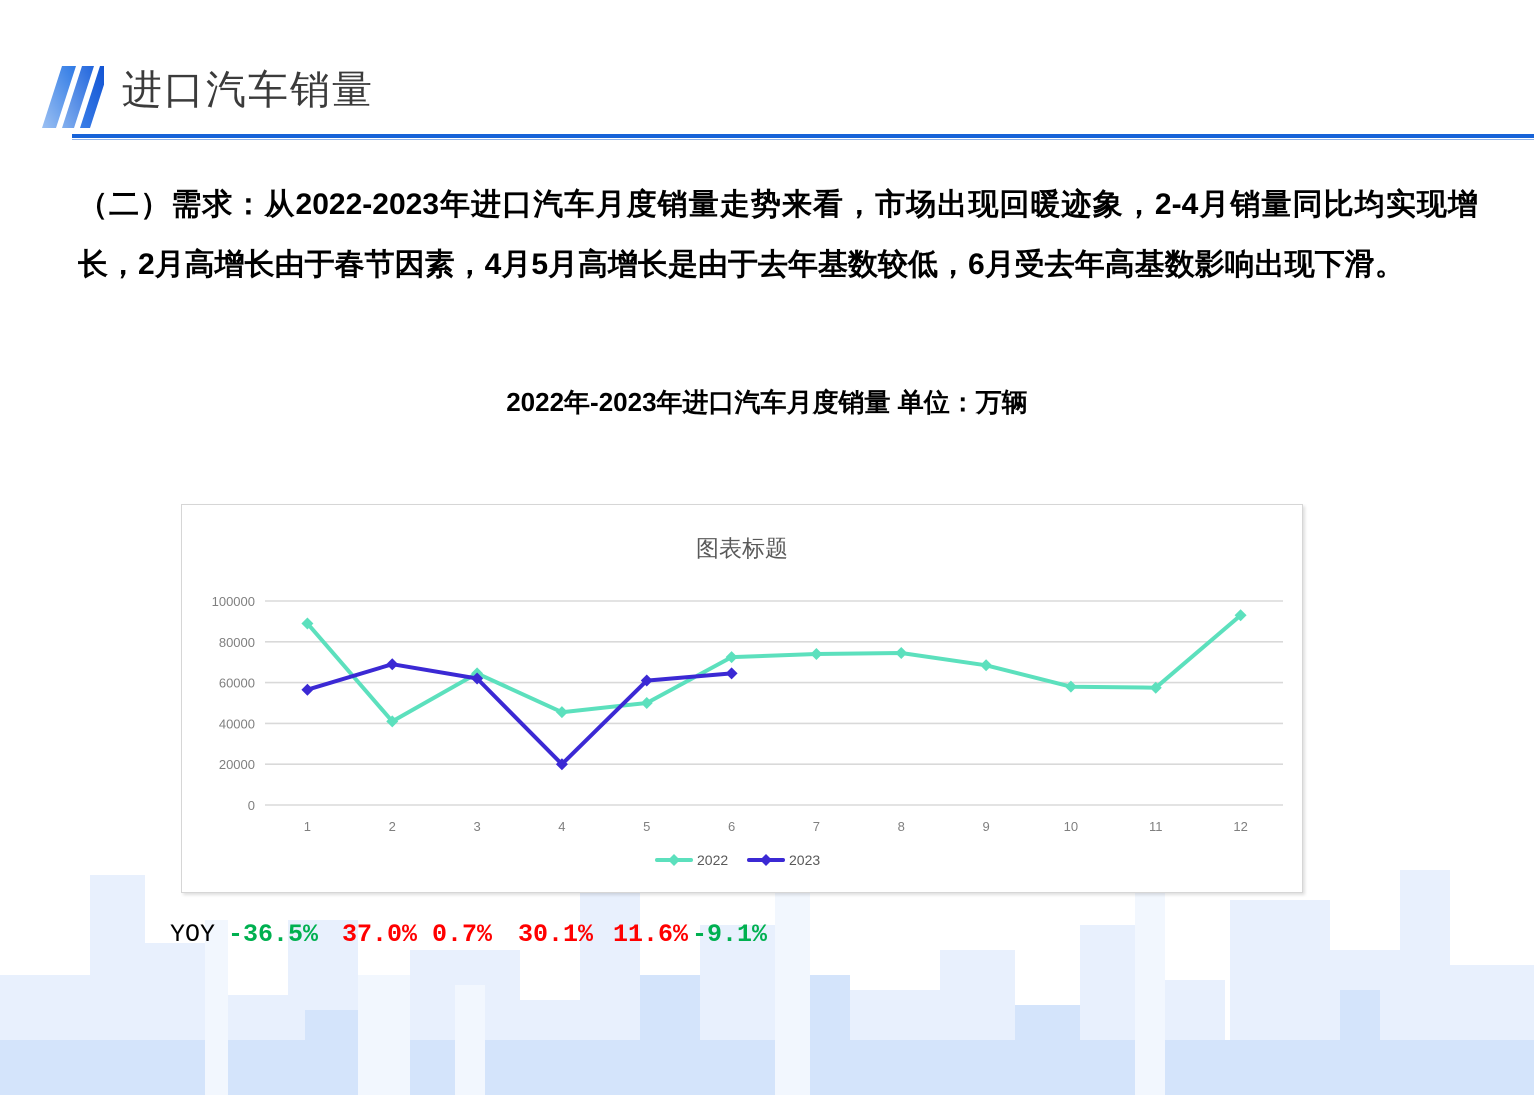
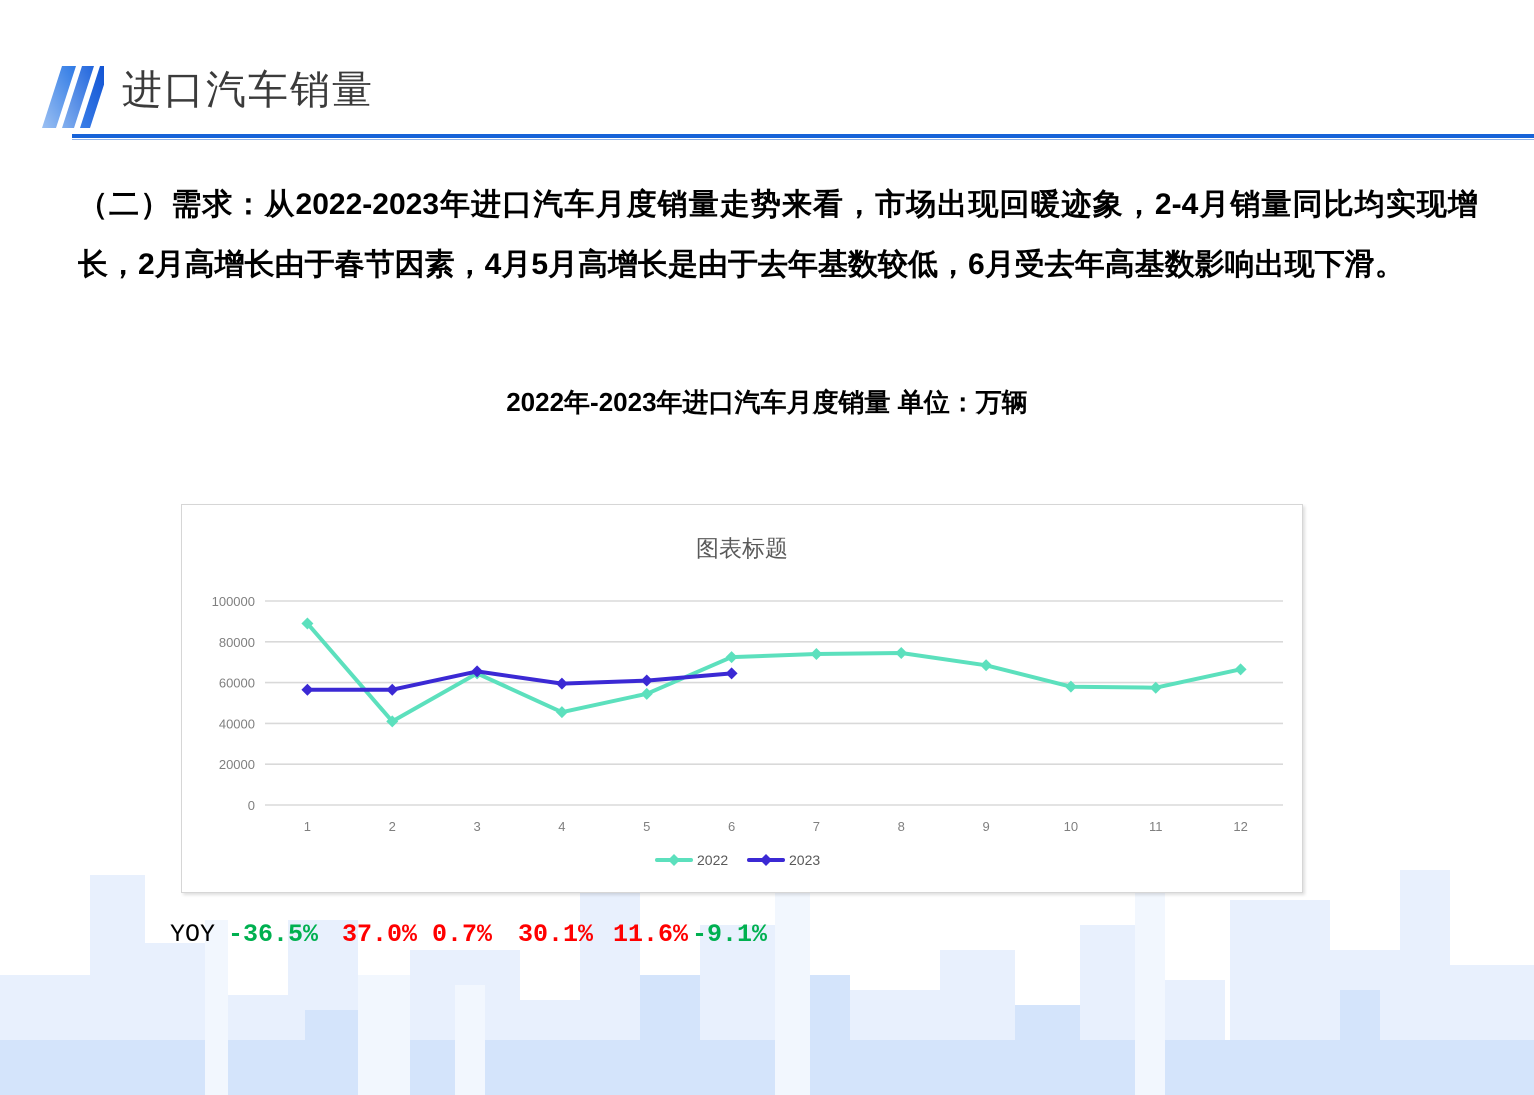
2023/2: 69000 -> 56000
2023/3: 62000 -> 66000
2023/4: 20000 -> 60000
2022/5: 50000 -> 54000
2022/12: 93000 -> 66000
